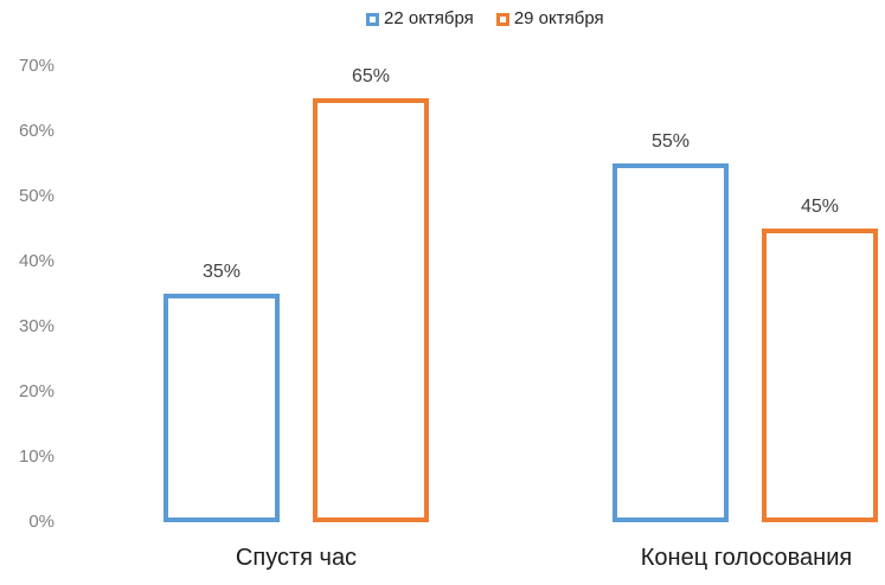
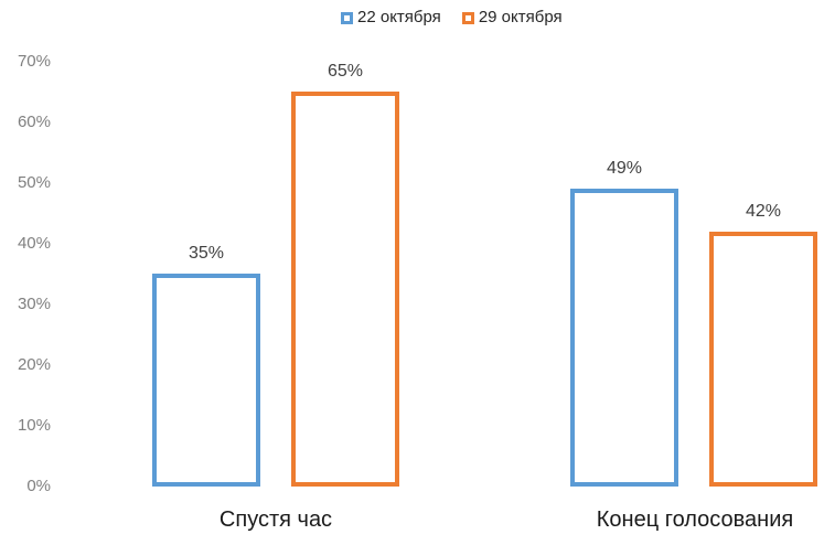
22 октября/Конец голосования: 55% -> 49%
29 октября/Конец голосования: 45% -> 42%
